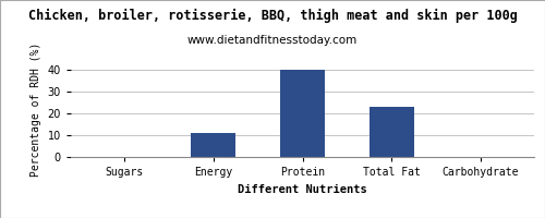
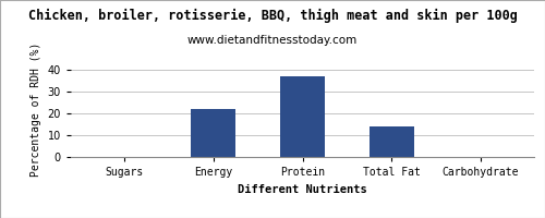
Energy: 11 -> 22
Protein: 40 -> 37
Total Fat: 23 -> 14
